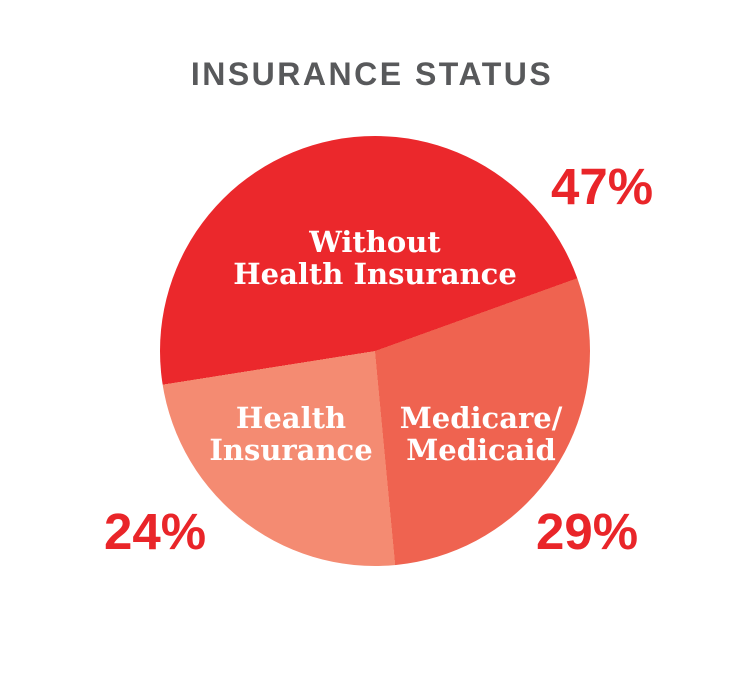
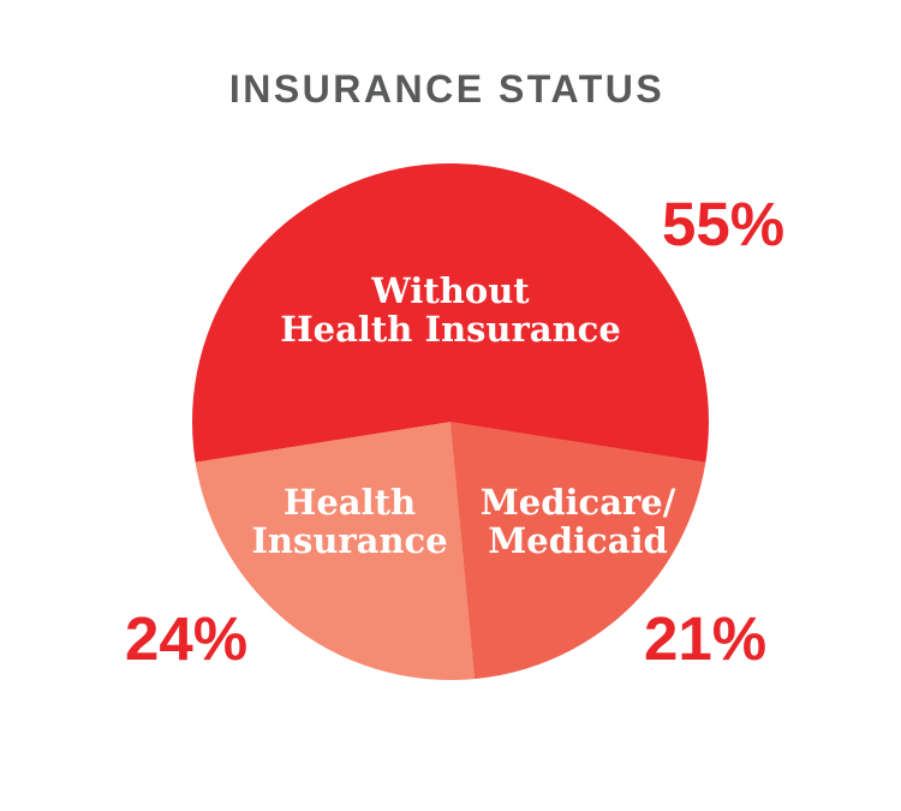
Without Health Insurance: 47% -> 55%
Medicare/Medicaid: 29% -> 21%
